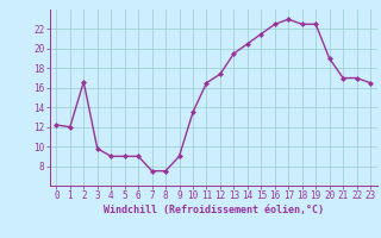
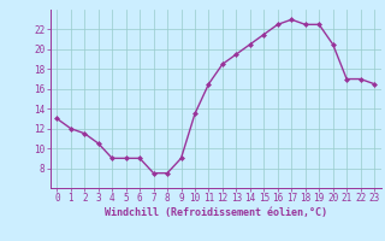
0: 12.2 -> 13.0
2: 16.6 -> 11.5
3: 9.8 -> 10.5
12: 17.4 -> 18.5
20: 19.0 -> 20.5
